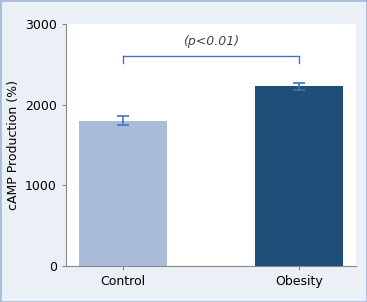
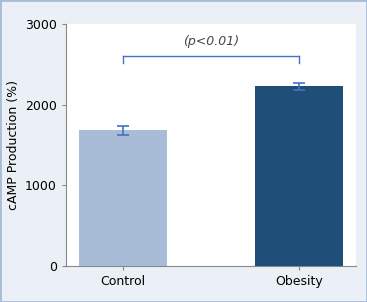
Control: 1800 -> 1680
